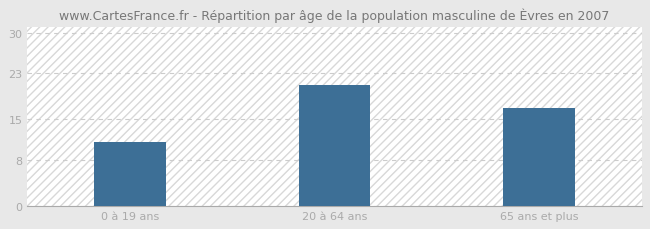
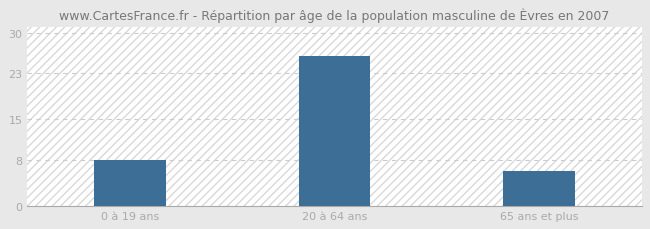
0 à 19 ans: 11 -> 8
20 à 64 ans: 21 -> 26
65 ans et plus: 17 -> 6
